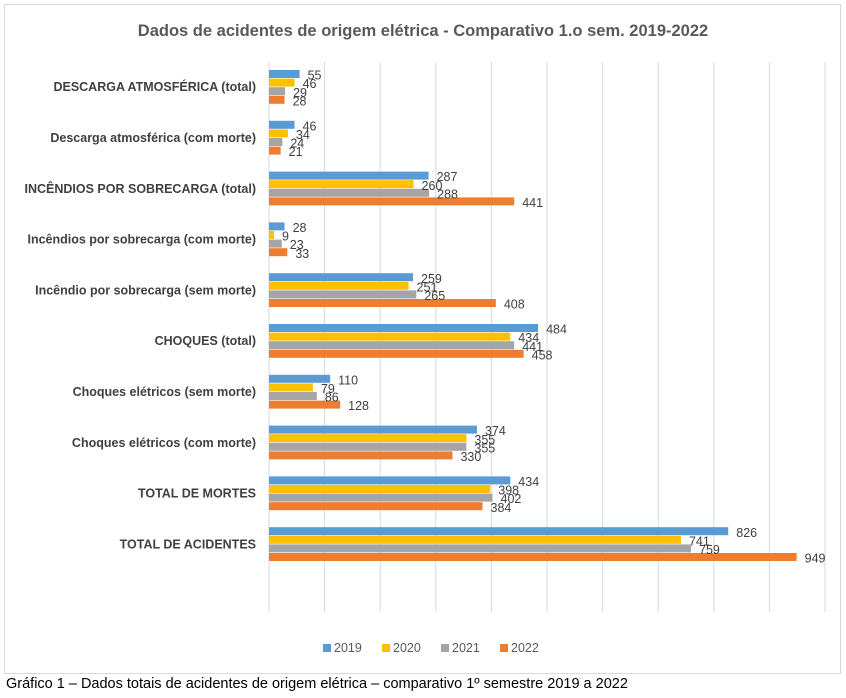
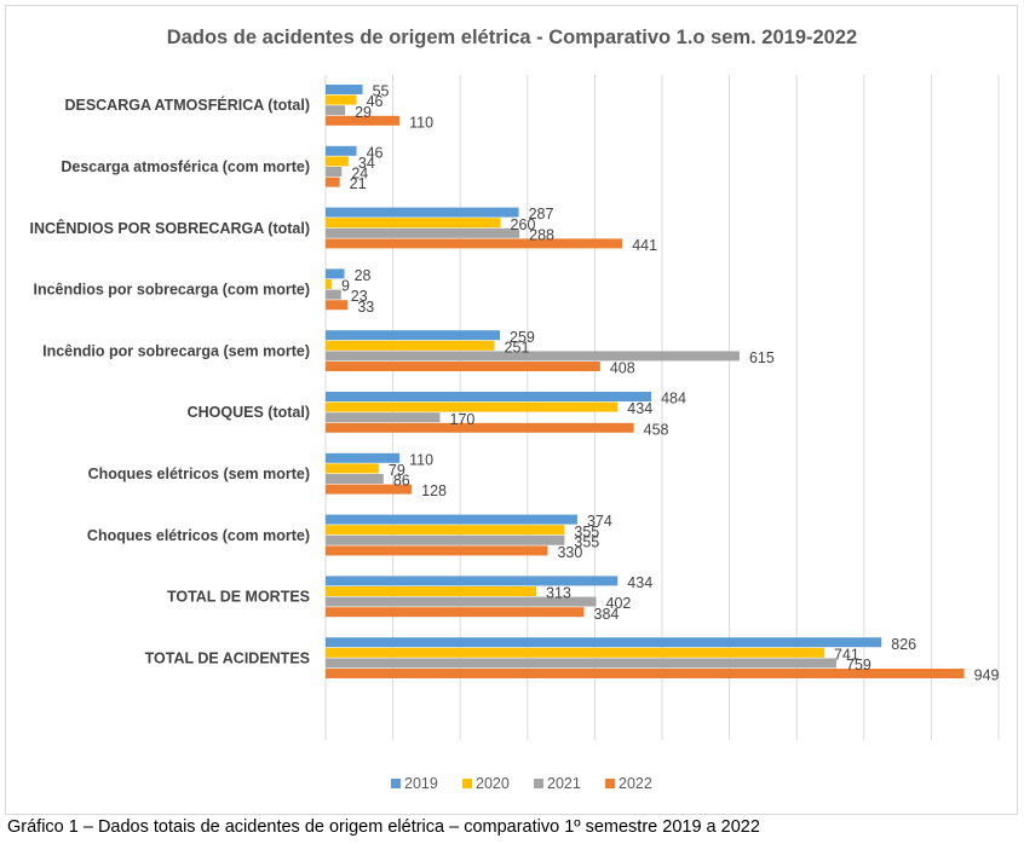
2022/DESCARGA ATMOSFÉRICA (total): 28 -> 110
2021/Incêndio por sobrecarga (sem morte): 265 -> 615
2021/CHOQUES (total): 441 -> 170
2020/TOTAL DE MORTES: 398 -> 313
